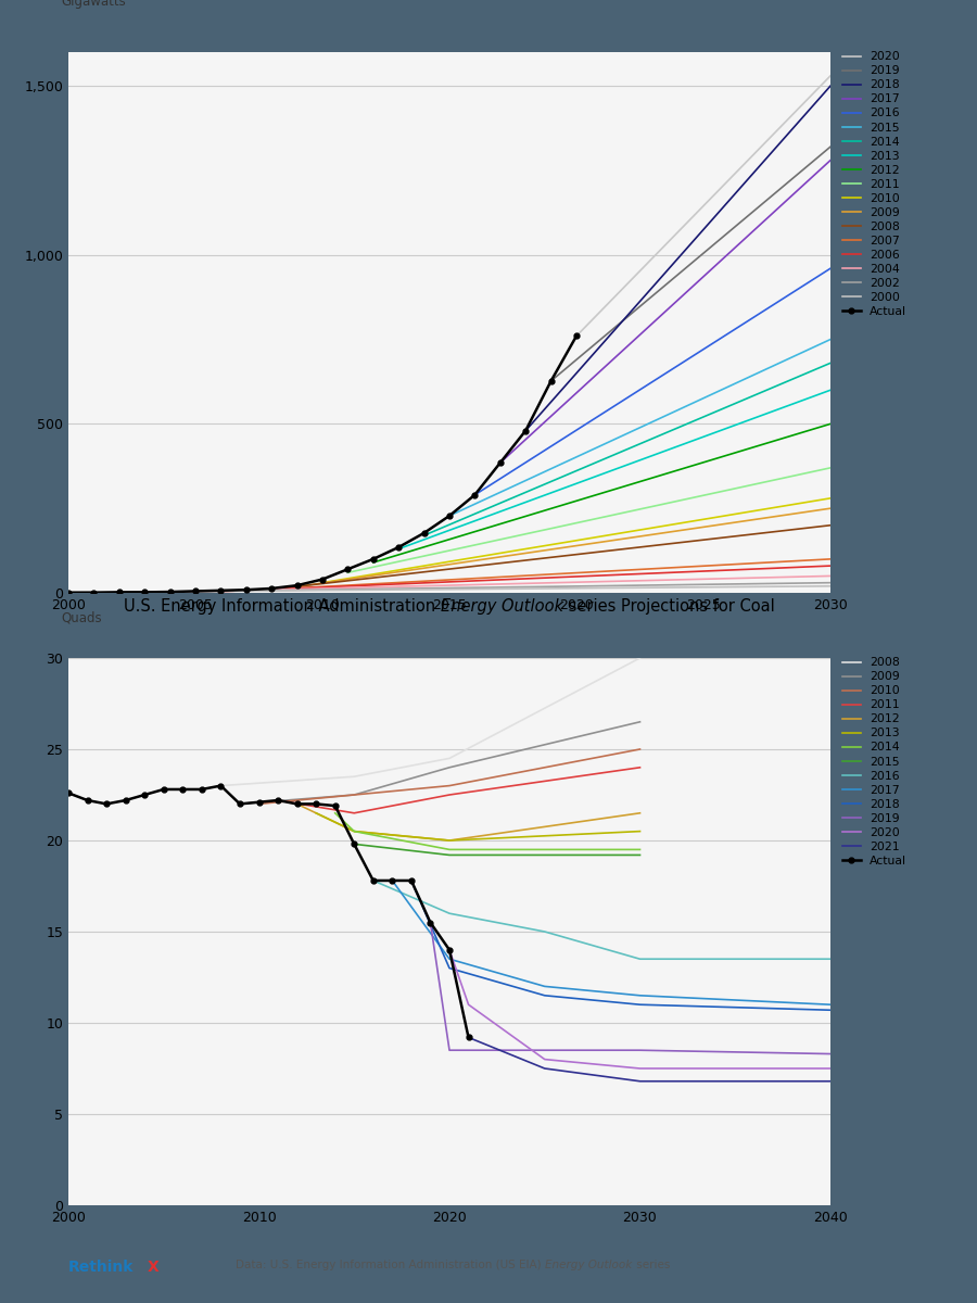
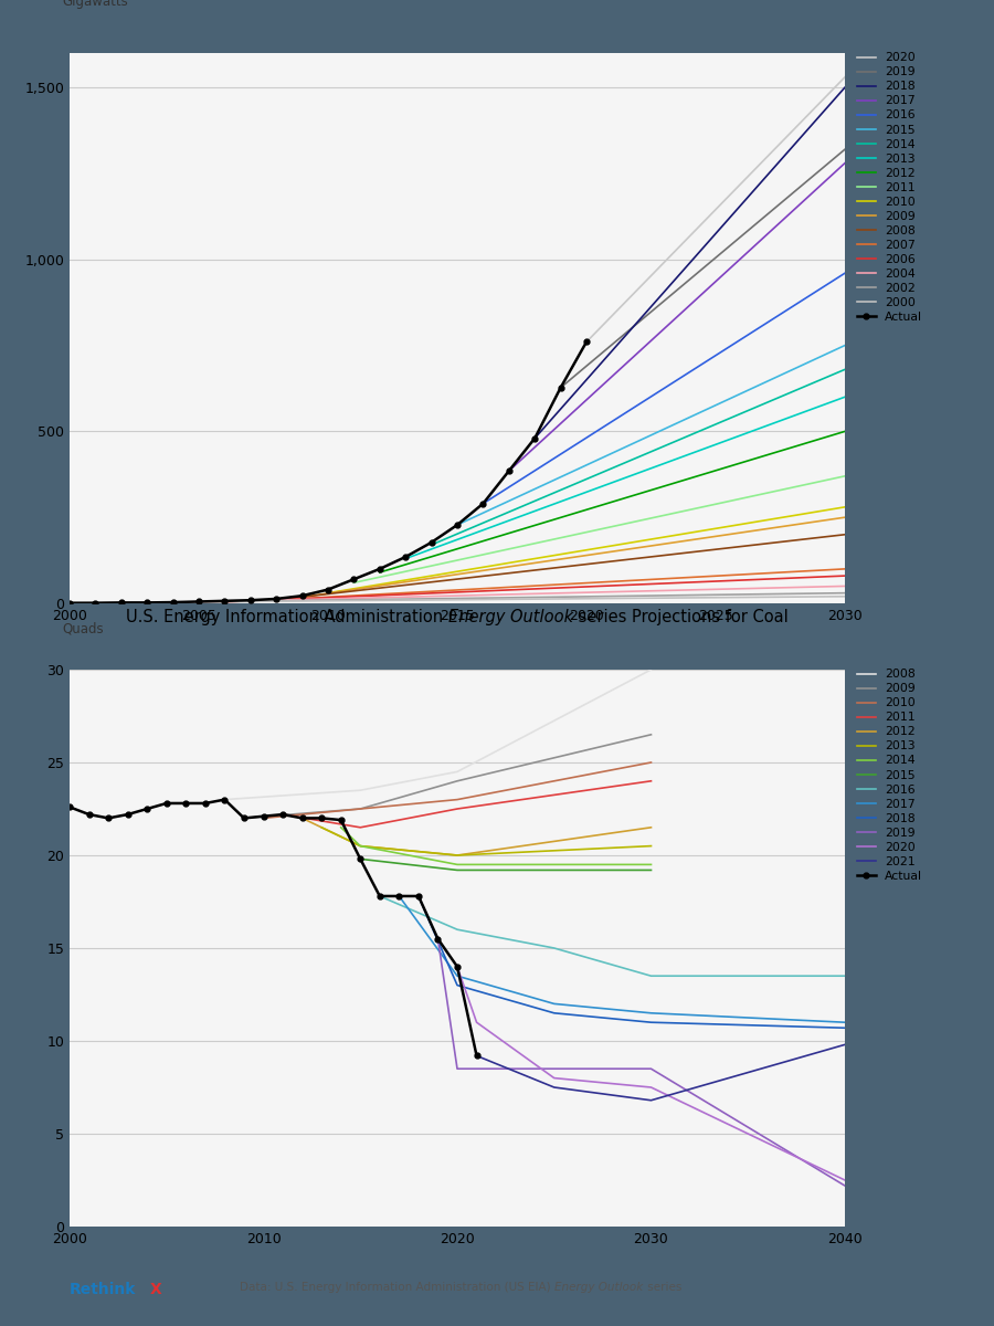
2019/2040: 8.3 -> 2.2
2020/2040: 7.5 -> 2.5
2021/2040: 6.8 -> 9.8
